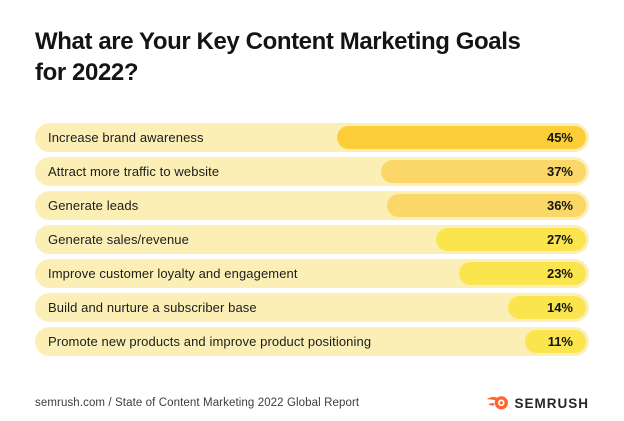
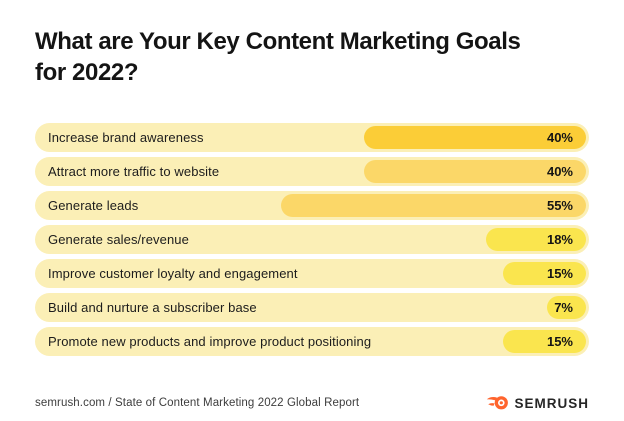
Increase brand awareness: 45% -> 40%
Attract more traffic to website: 37% -> 40%
Generate leads: 36% -> 55%
Generate sales/revenue: 27% -> 18%
Improve customer loyalty and engagement: 23% -> 15%
Build and nurture a subscriber base: 14% -> 7%
Promote new products and improve product positioning: 11% -> 15%
